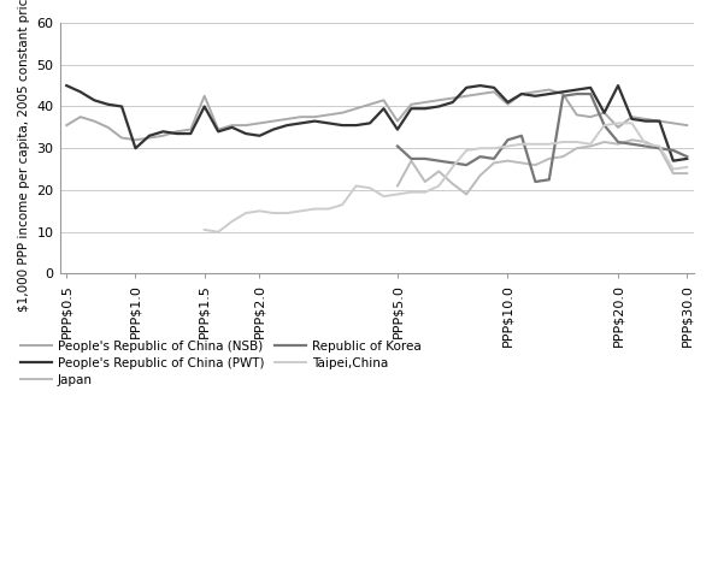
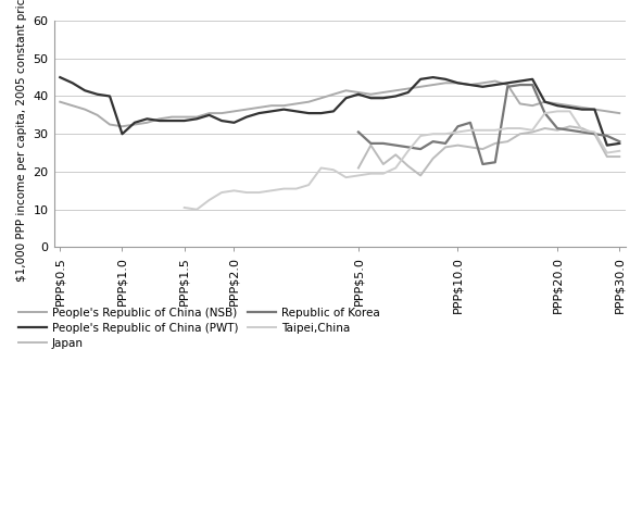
People's Republic of China (NSB)/PPP$0.5: 35.5 -> 38.5
People's Republic of China (NSB)/PPP$1.5: 42.5 -> 34.5
People's Republic of China (PWT)/PPP$1.5: 40.0 -> 33.5
People's Republic of China (NSB)/PPP$5.0: 36.5 -> 41.0
People's Republic of China (PWT)/PPP$5.0: 34.5 -> 40.5
People's Republic of China (NSB)/PPP$10.0: 40.5 -> 43.5
People's Republic of China (PWT)/PPP$10.0: 41.0 -> 43.5
People's Republic of China (NSB)/PPP$20.0: 35.0 -> 38.0
People's Republic of China (PWT)/PPP$20.0: 45.0 -> 37.5
